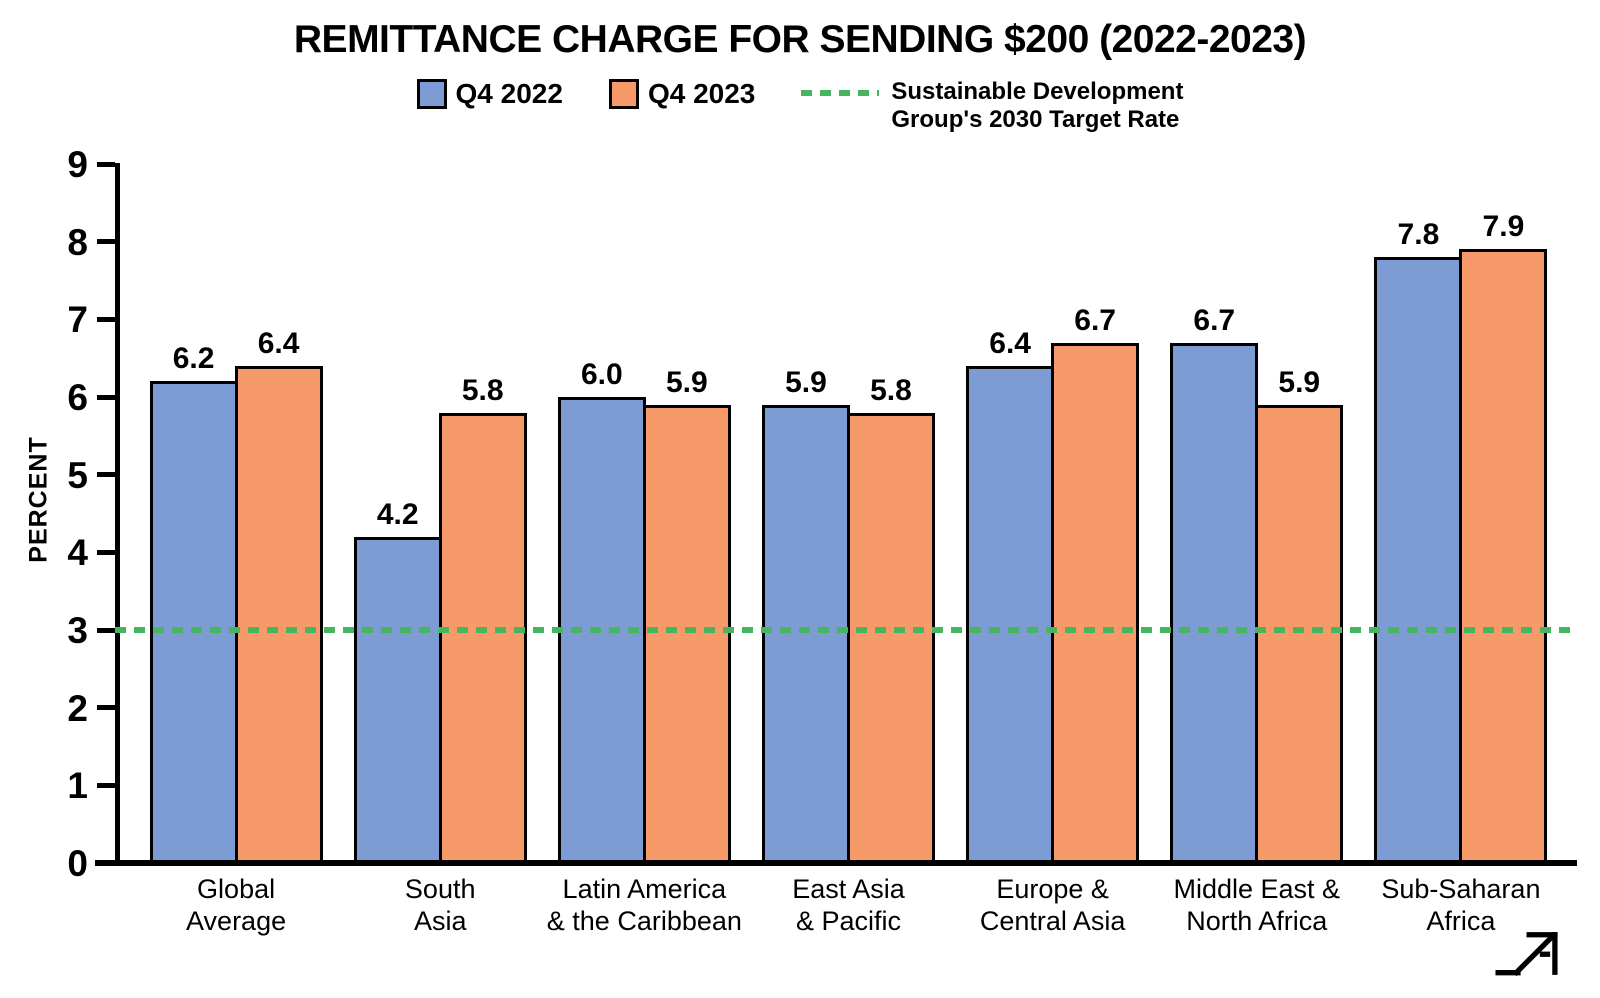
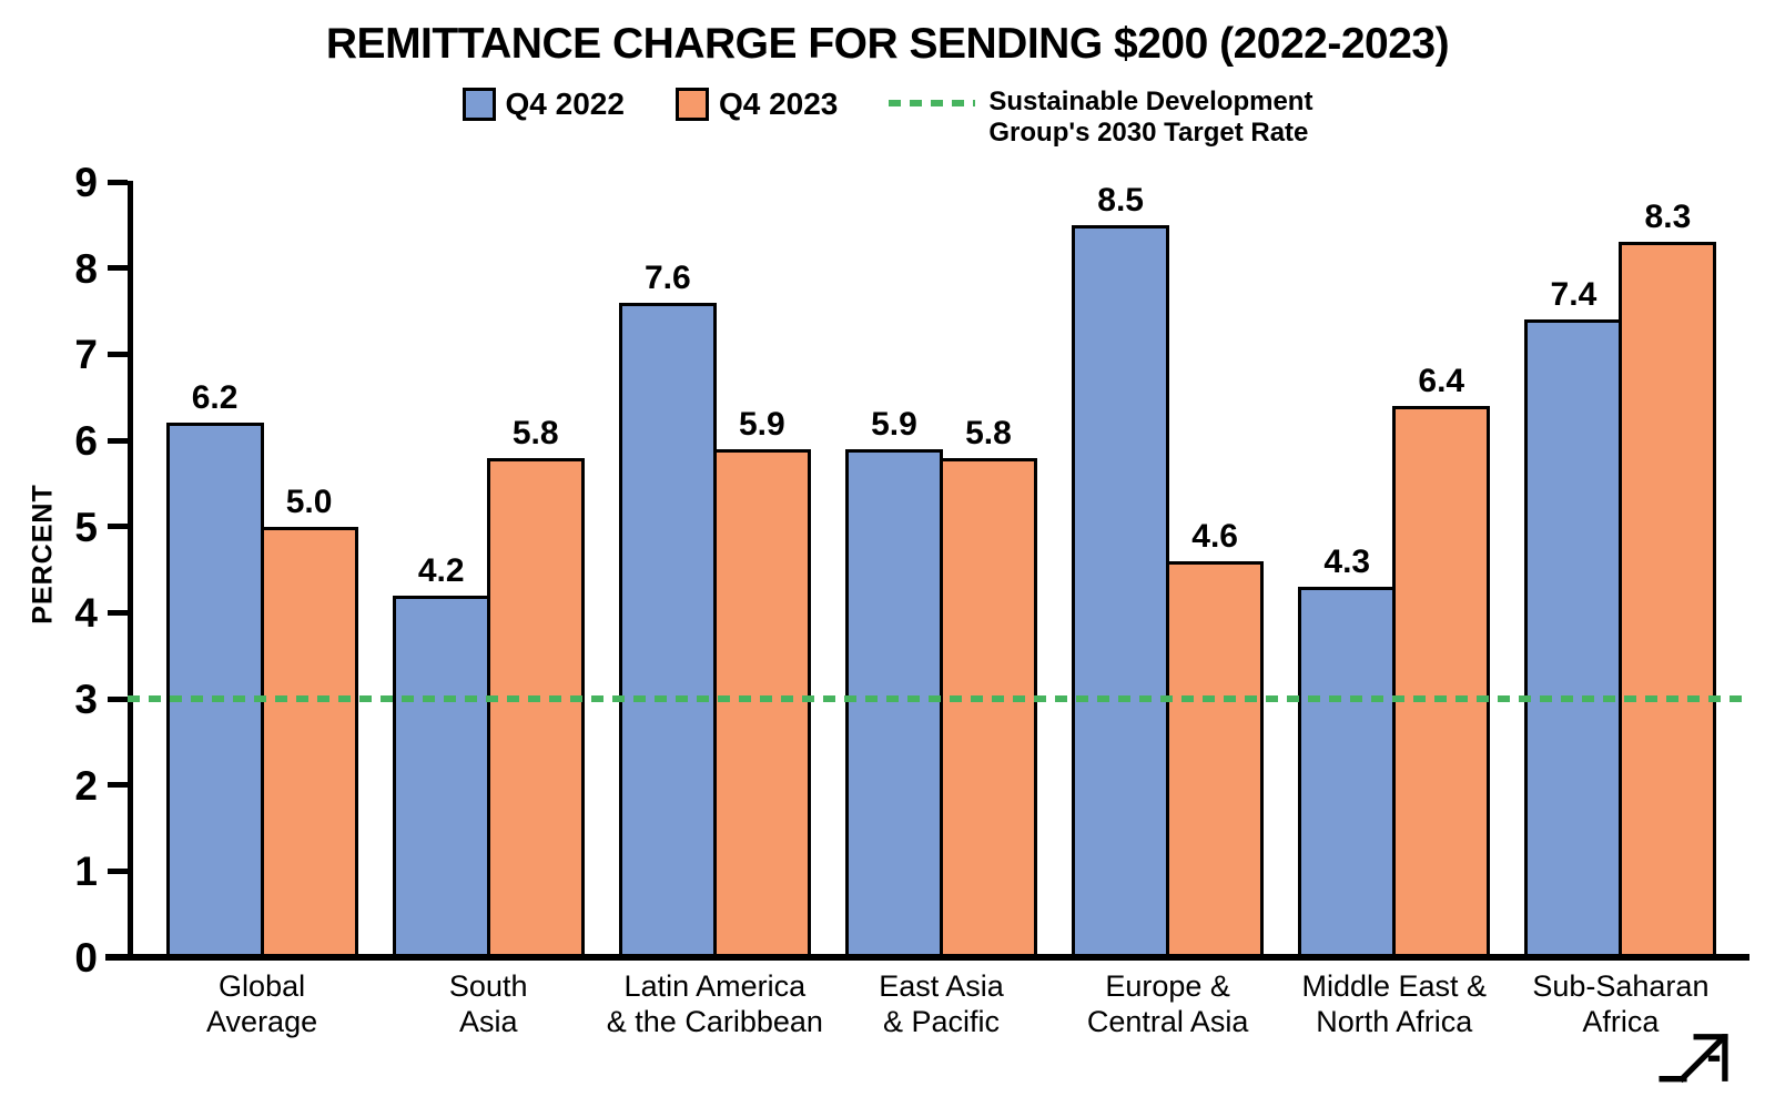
Q4 2023/Global Average: 6.4 -> 5.0
Q4 2022/Latin America & the Caribbean: 6.0 -> 7.6
Q4 2022/Europe & Central Asia: 6.4 -> 8.5
Q4 2023/Europe & Central Asia: 6.7 -> 4.6
Q4 2022/Middle East & North Africa: 6.7 -> 4.3
Q4 2023/Middle East & North Africa: 5.9 -> 6.4
Q4 2022/Sub-Saharan Africa: 7.8 -> 7.4
Q4 2023/Sub-Saharan Africa: 7.9 -> 8.3
